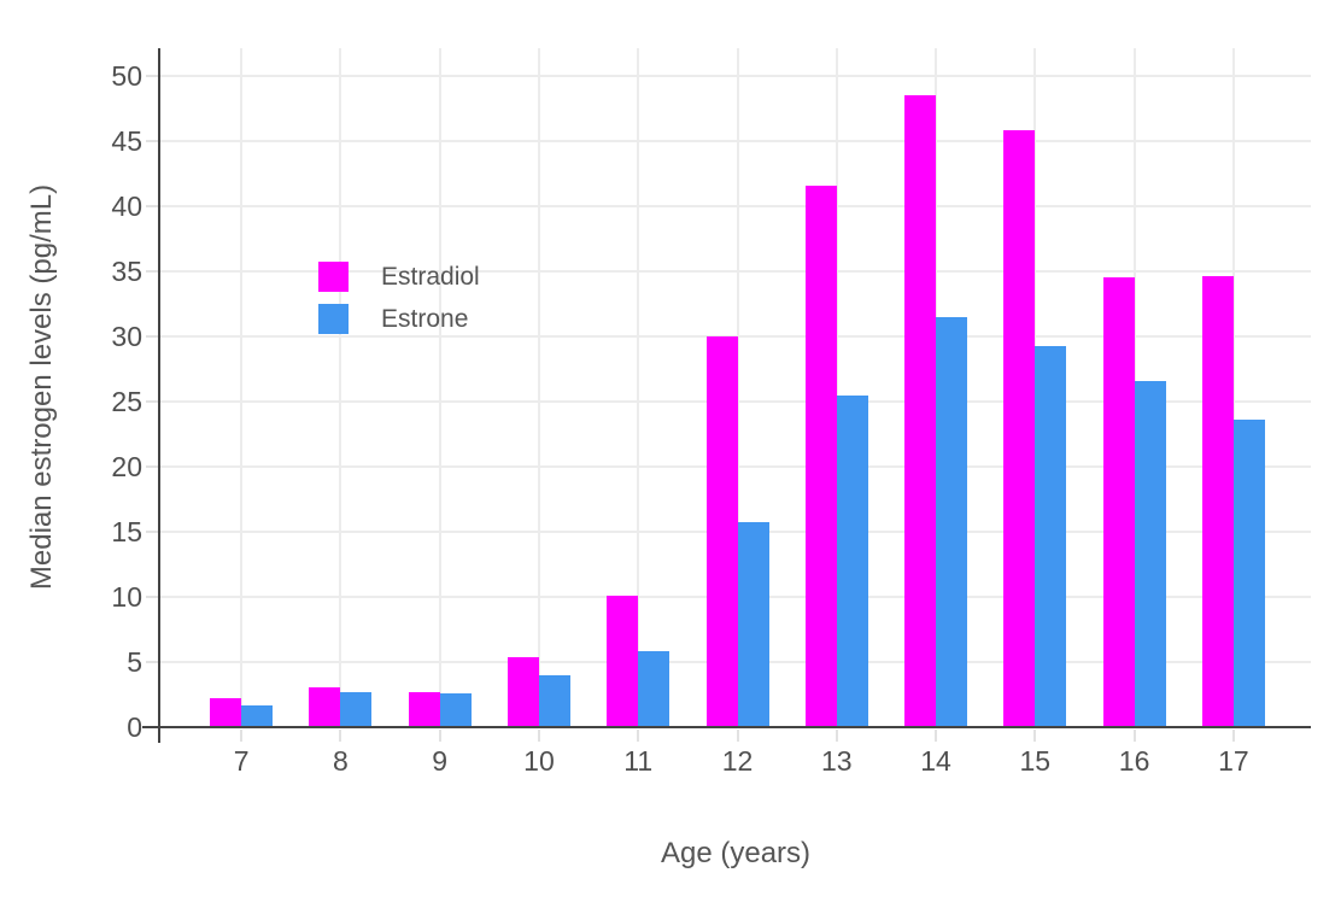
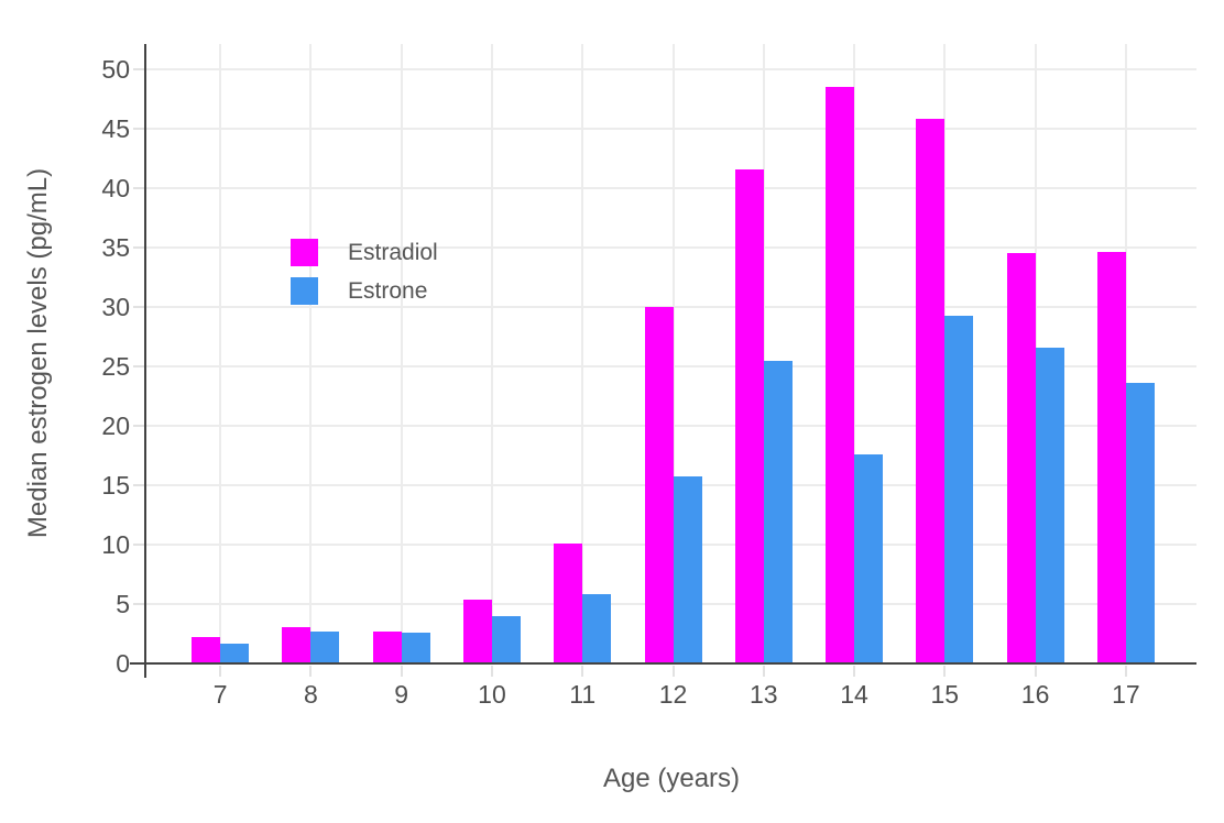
Estrone/14: 31.5 -> 17.6
